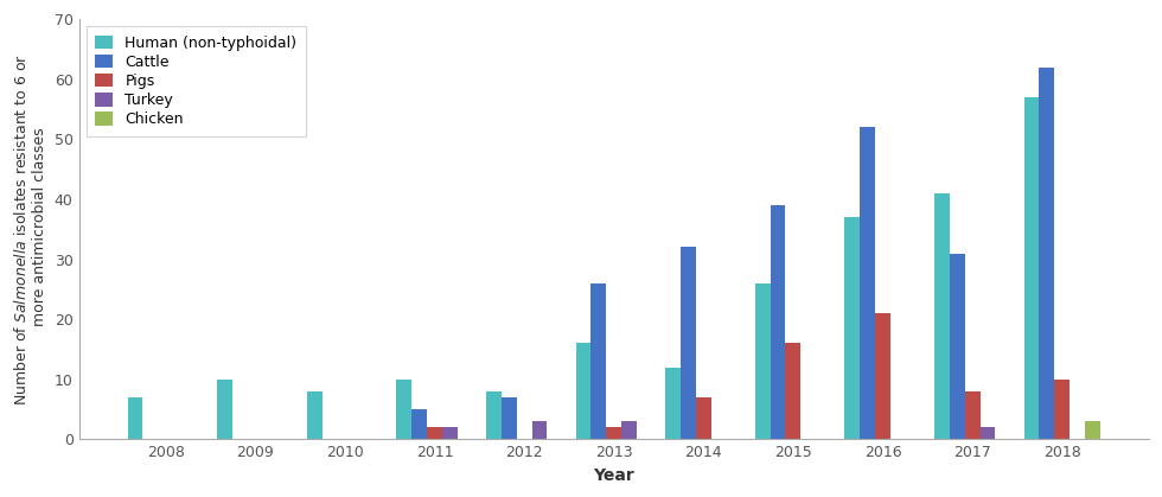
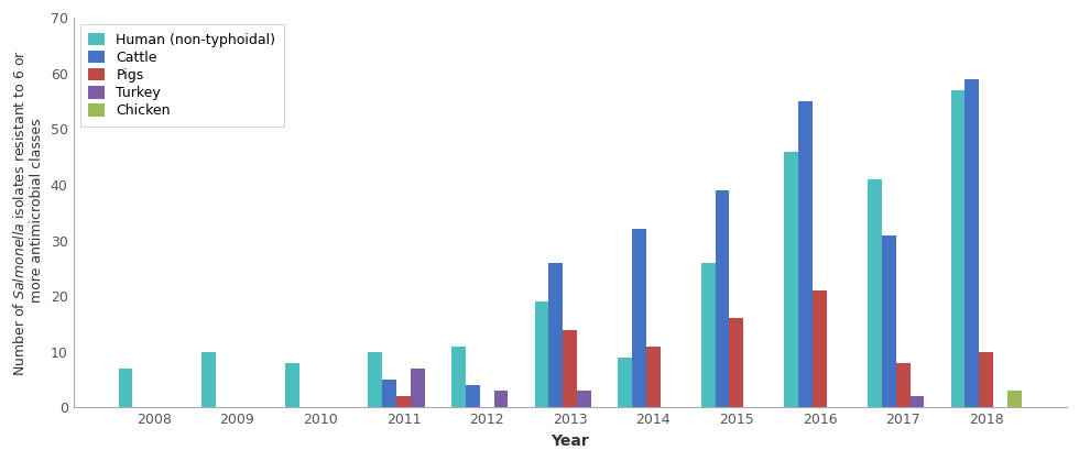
Turkey/2011: 2 -> 7
Human (non-typhoidal)/2012: 8 -> 11
Cattle/2012: 7 -> 4
Human (non-typhoidal)/2013: 16 -> 19
Pigs/2013: 2 -> 14
Human (non-typhoidal)/2014: 12 -> 9
Pigs/2014: 7 -> 11
Human (non-typhoidal)/2016: 37 -> 46
Cattle/2016: 52 -> 55
Cattle/2018: 62 -> 59
